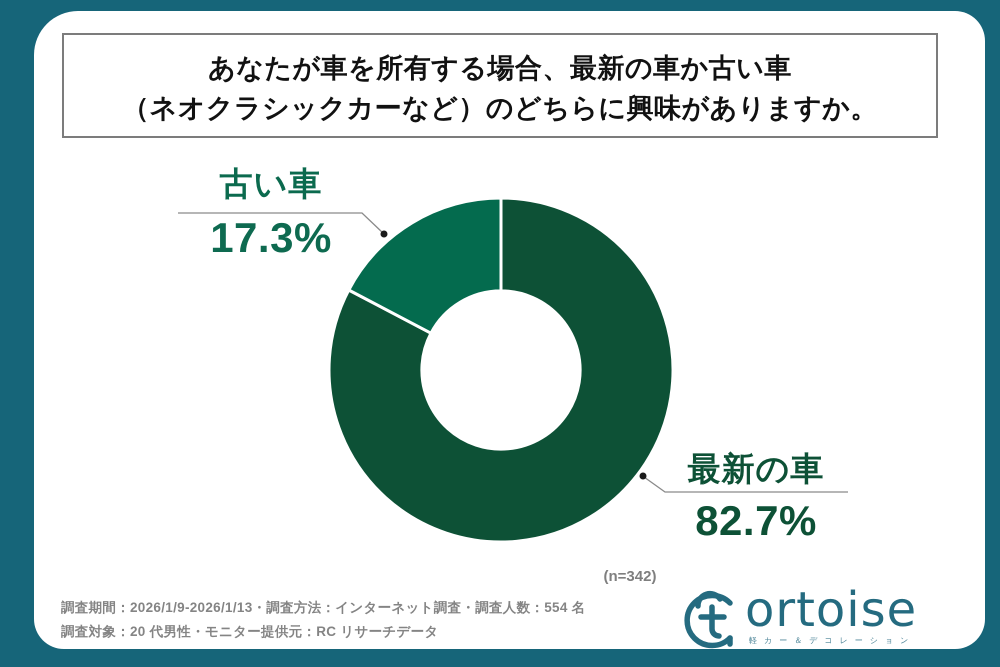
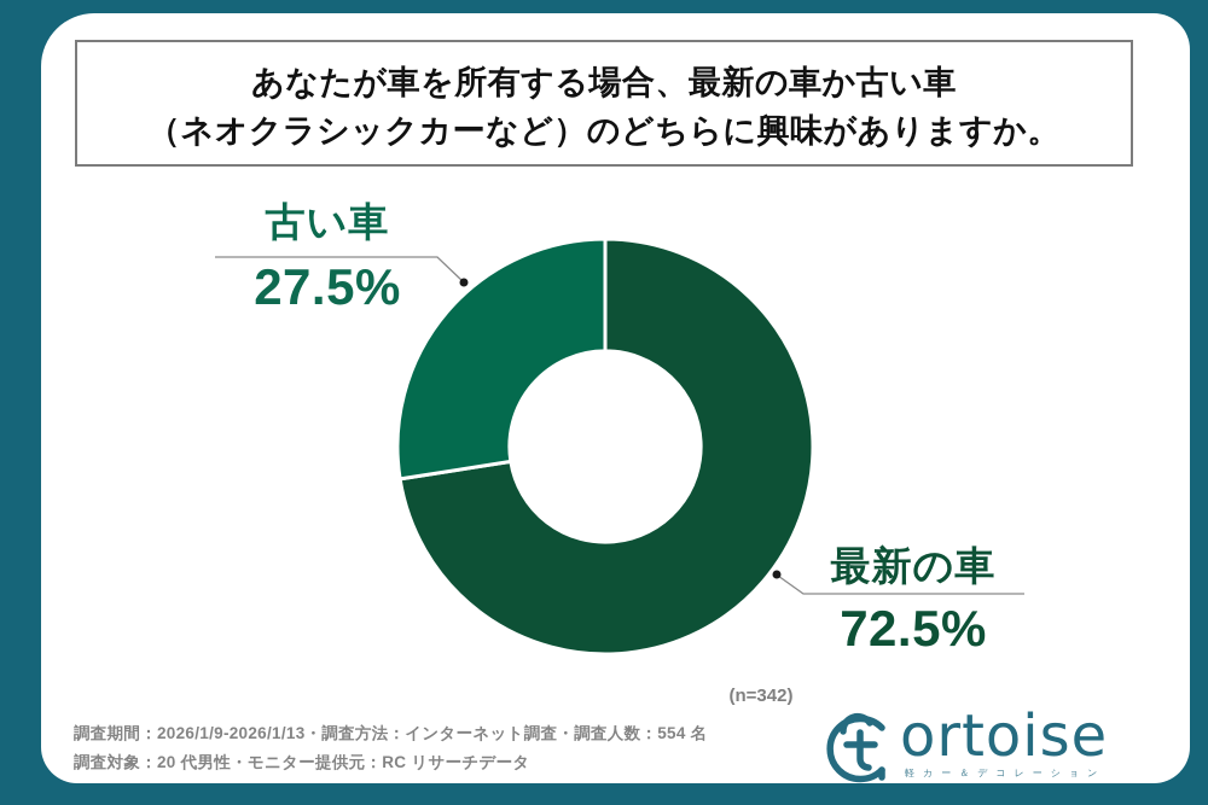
最新の車: 82.7% -> 72.5%
古い車: 17.3% -> 27.5%
